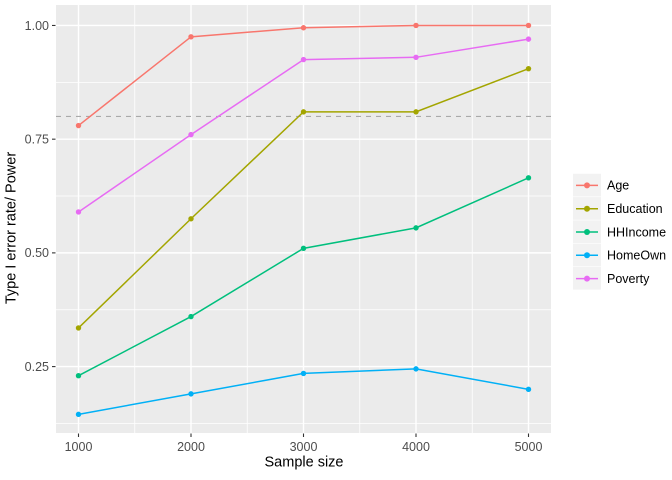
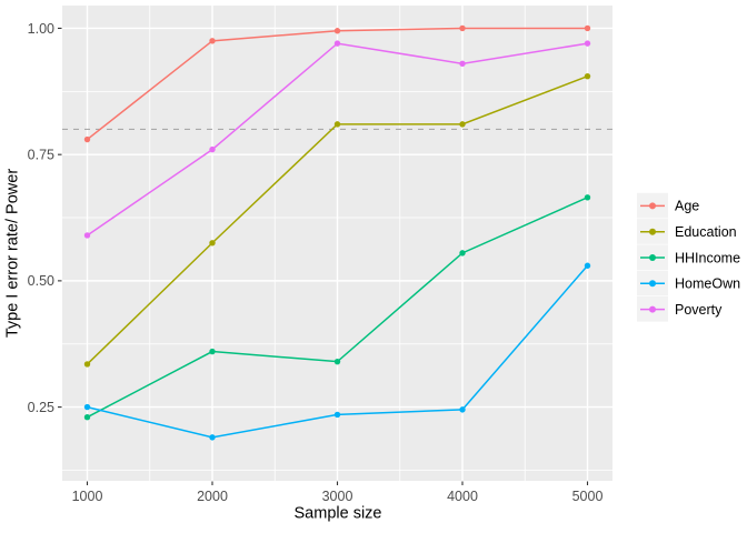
HomeOwn/1000: 0.14 -> 0.25
HHIncome/3000: 0.51 -> 0.34
Poverty/3000: 0.93 -> 0.97
HomeOwn/5000: 0.20 -> 0.53
